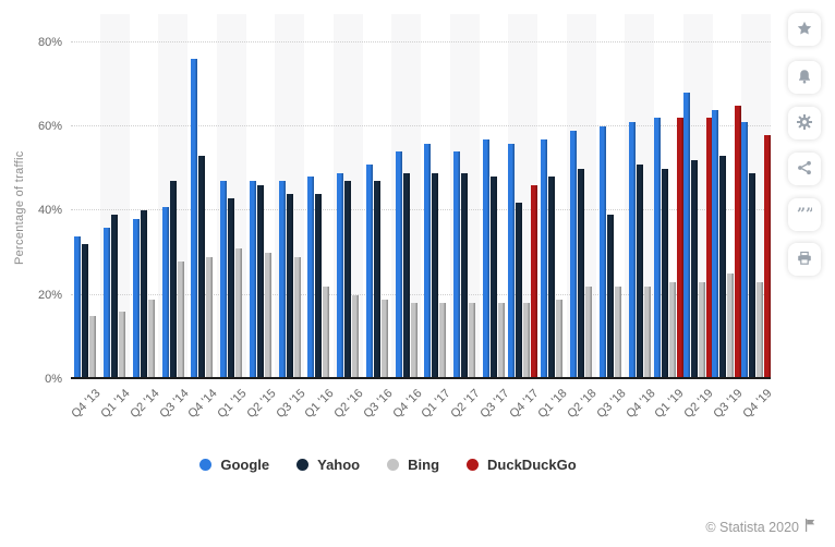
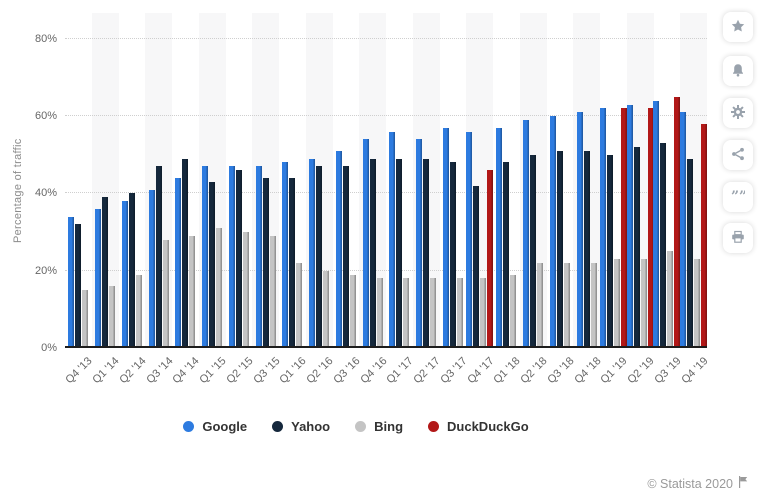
Google/Q4 '14: 76% -> 44%
Yahoo/Q4 '14: 53% -> 49%
Yahoo/Q3 '18: 39% -> 51%
Google/Q2 '19: 68% -> 63%
